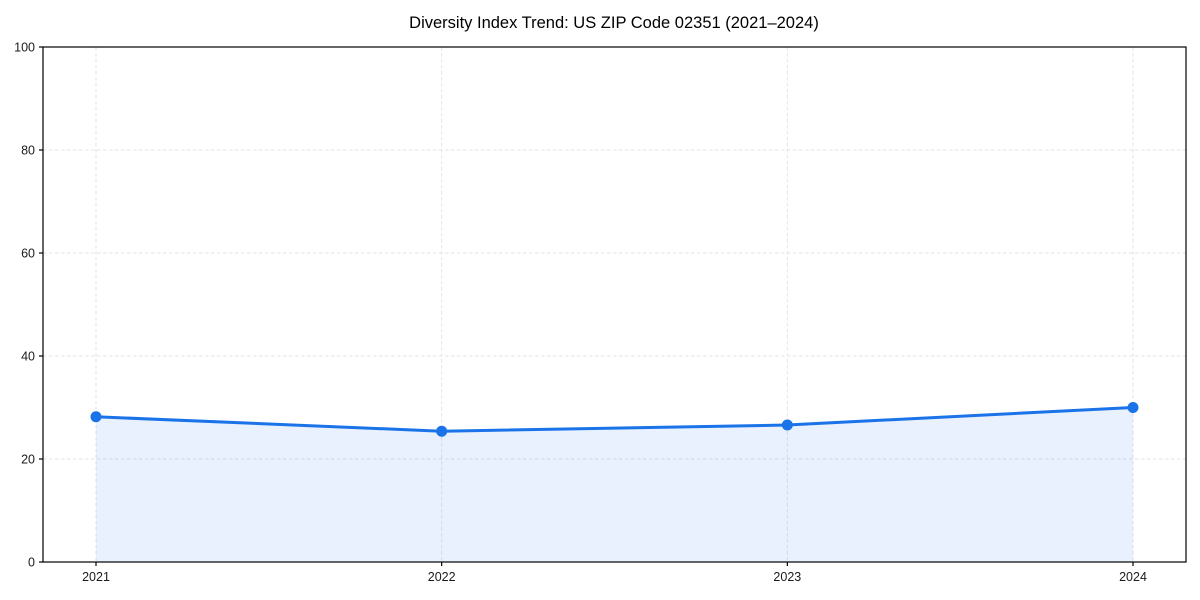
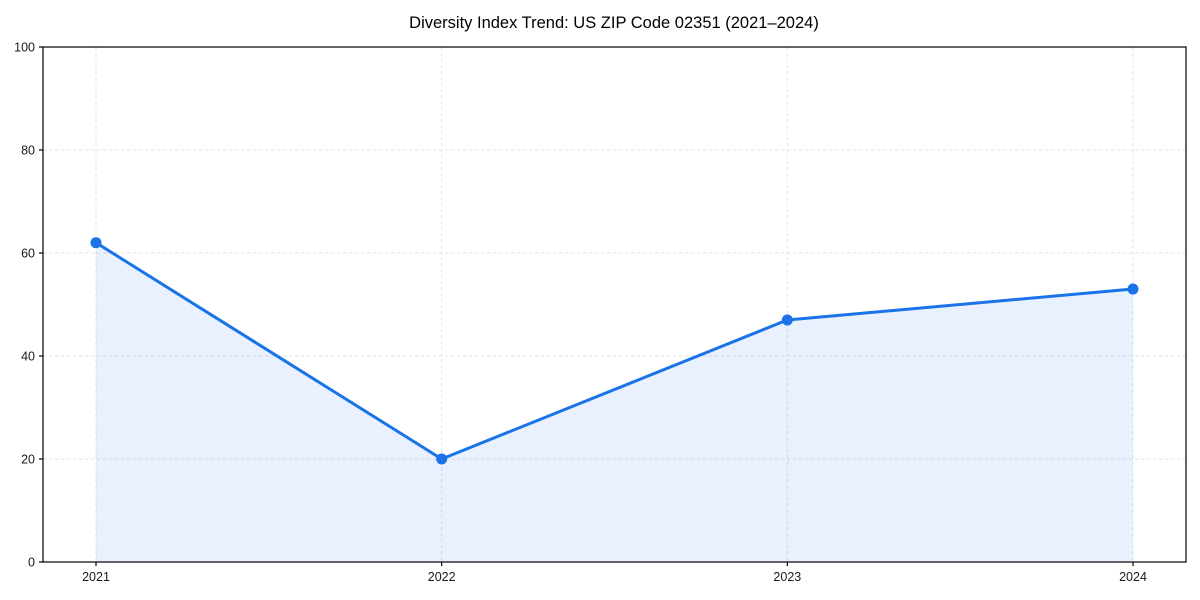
2021: 28 -> 62
2022: 25 -> 20
2023: 27 -> 47
2024: 30 -> 53
